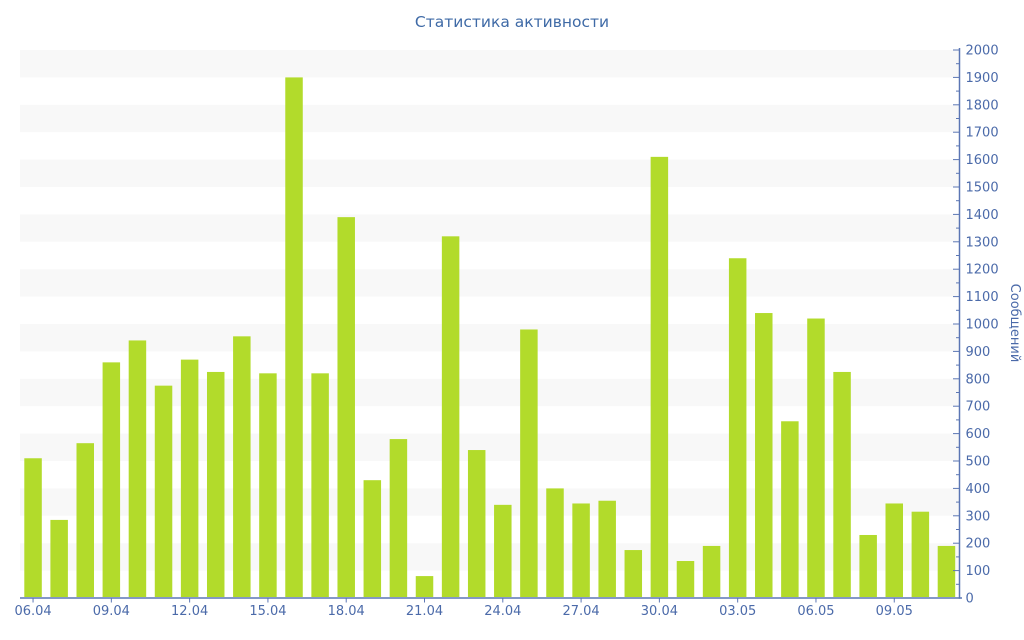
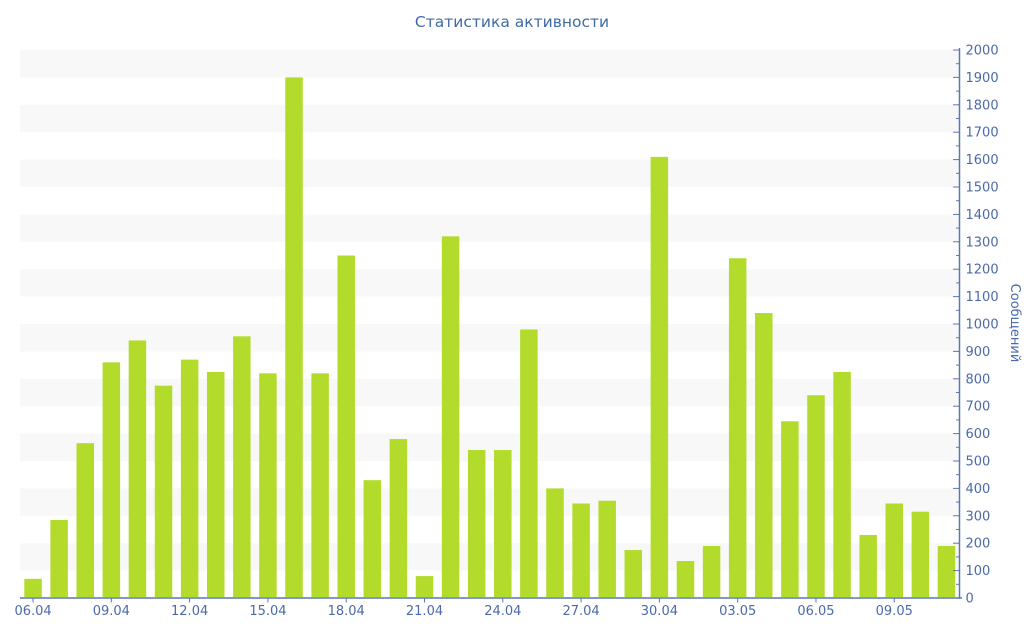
06.04: 510 -> 70
18.04: 1390 -> 1250
24.04: 340 -> 540
06.05: 1020 -> 740
